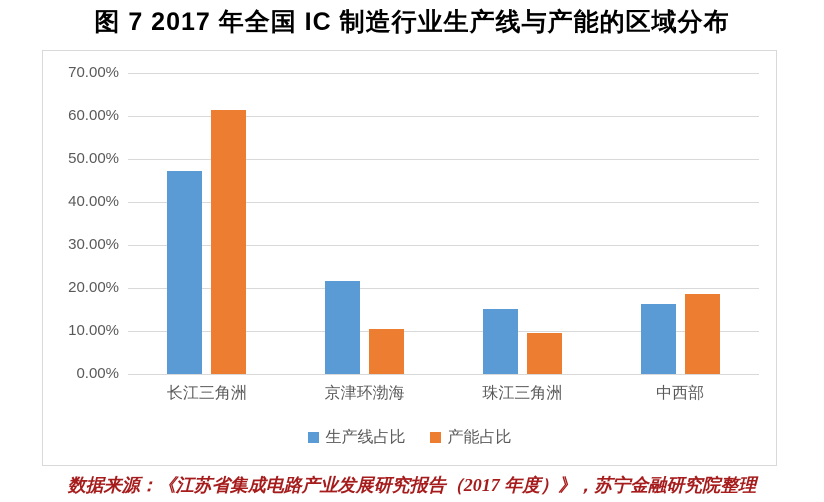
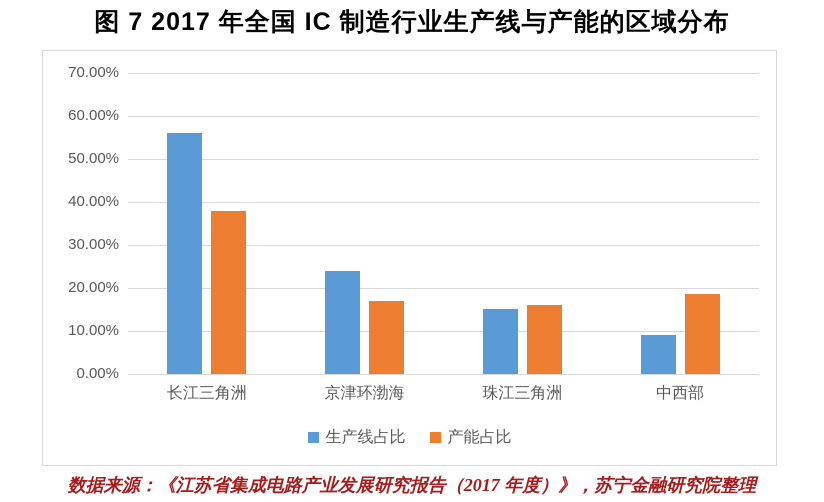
生产线占比/长江三角洲: 47% -> 56%
产能占比/长江三角洲: 62% -> 38%
生产线占比/京津环渤海: 22% -> 24%
产能占比/京津环渤海: 10% -> 17%
产能占比/珠江三角洲: 10% -> 16%
生产线占比/中西部: 16% -> 9%
